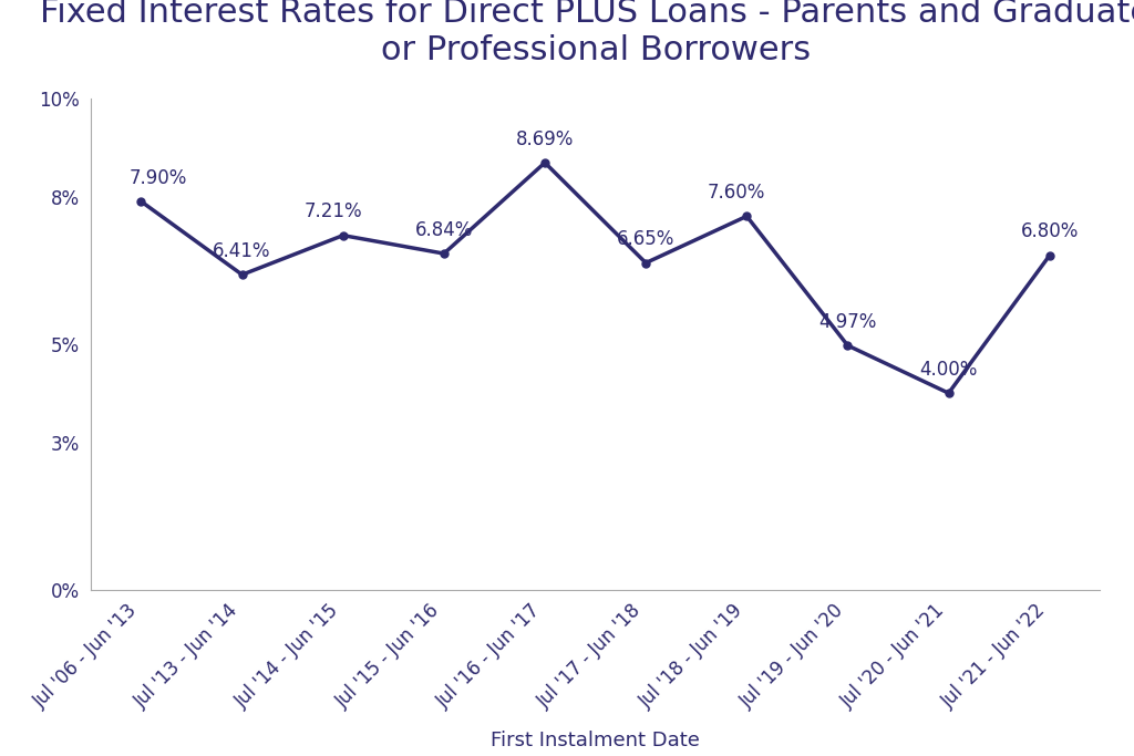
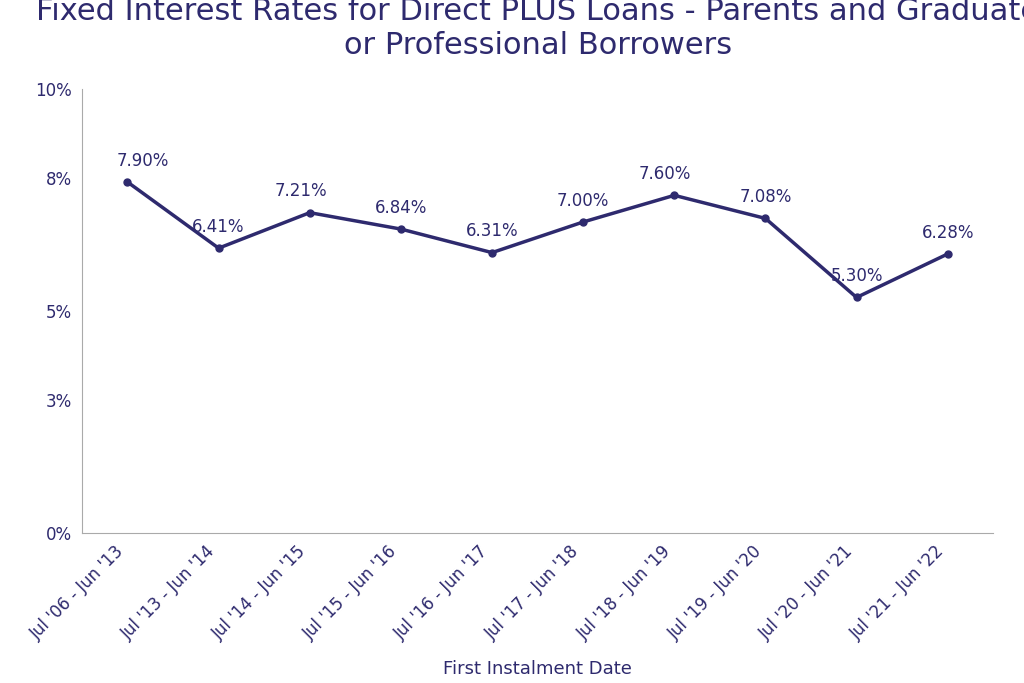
Jul '16 - Jun '17: 8.69% -> 6.31%
Jul '17 - Jun '18: 6.65% -> 7.00%
Jul '19 - Jun '20: 4.97% -> 7.08%
Jul '20 - Jun '21: 4.00% -> 5.30%
Jul '21 - Jun '22: 6.80% -> 6.28%
